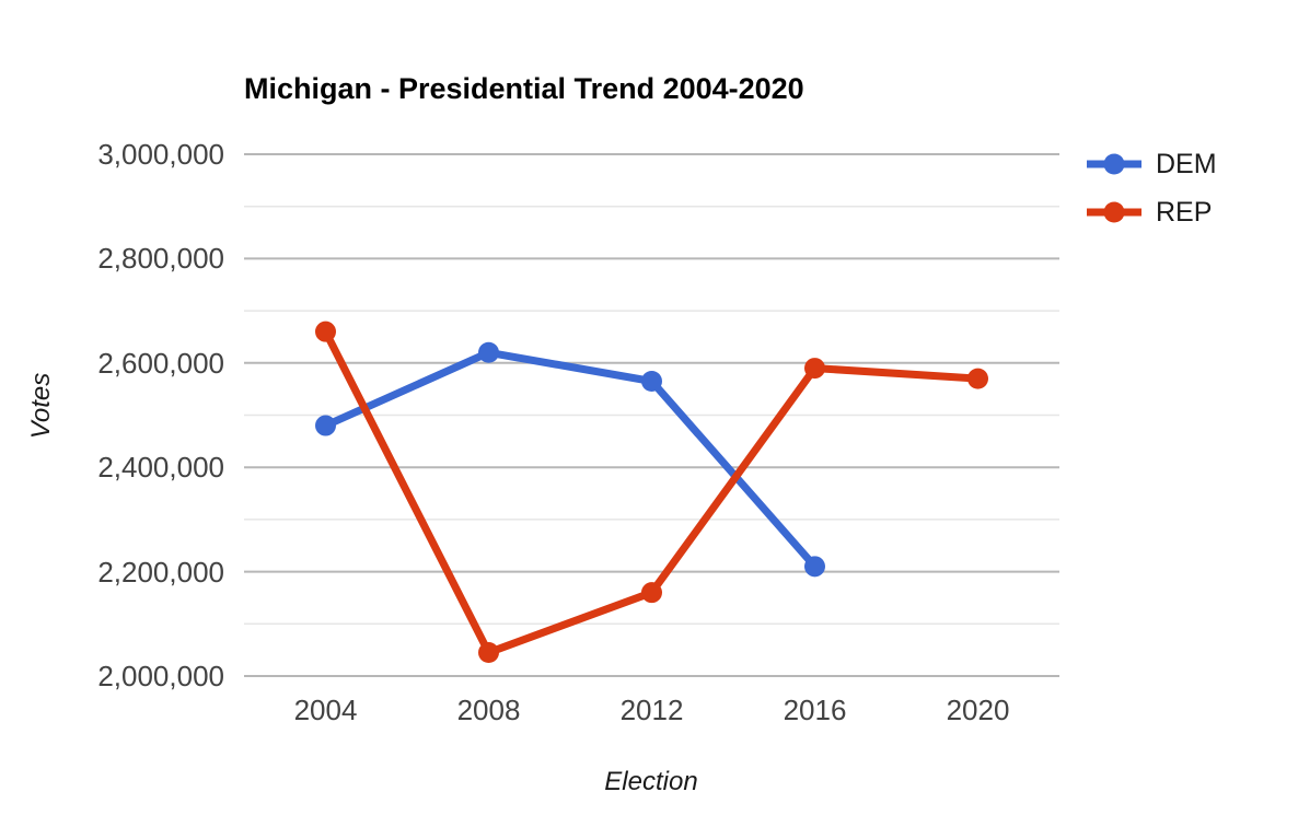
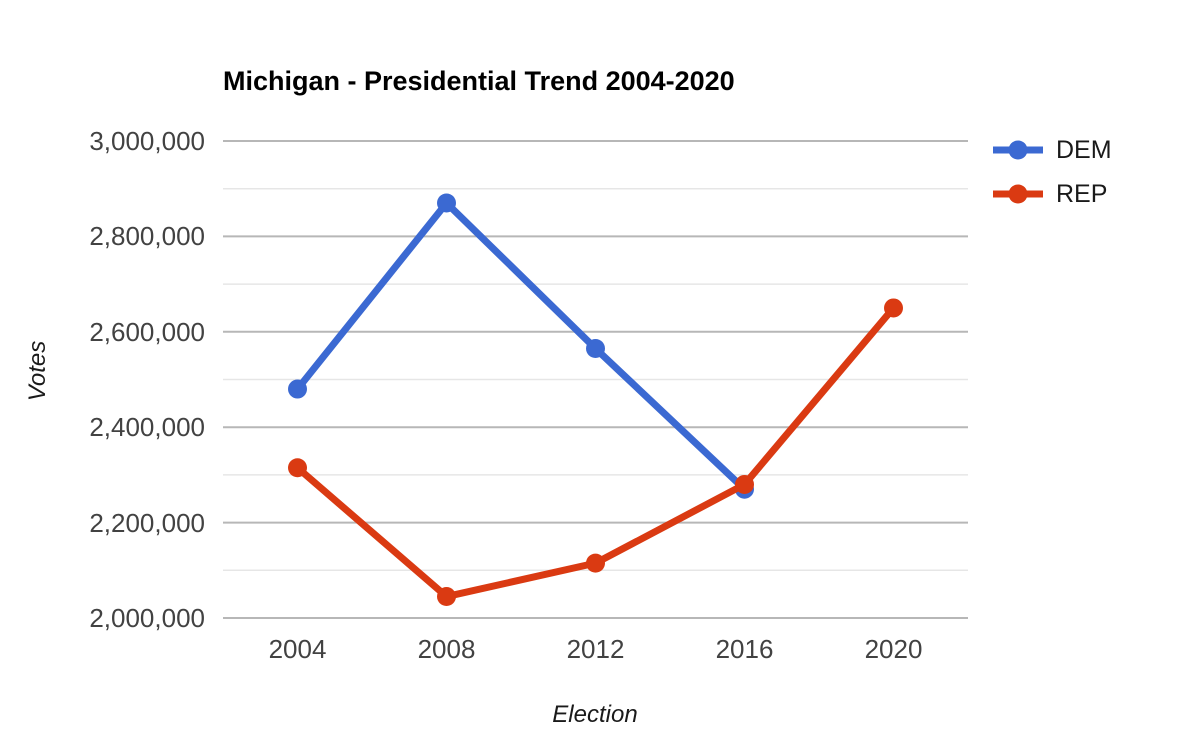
REP/2004: 2660000 -> 2320000
DEM/2008: 2620000 -> 2870000
REP/2012: 2160000 -> 2120000
DEM/2016: 2210000 -> 2270000
REP/2016: 2590000 -> 2280000
REP/2020: 2570000 -> 2650000
